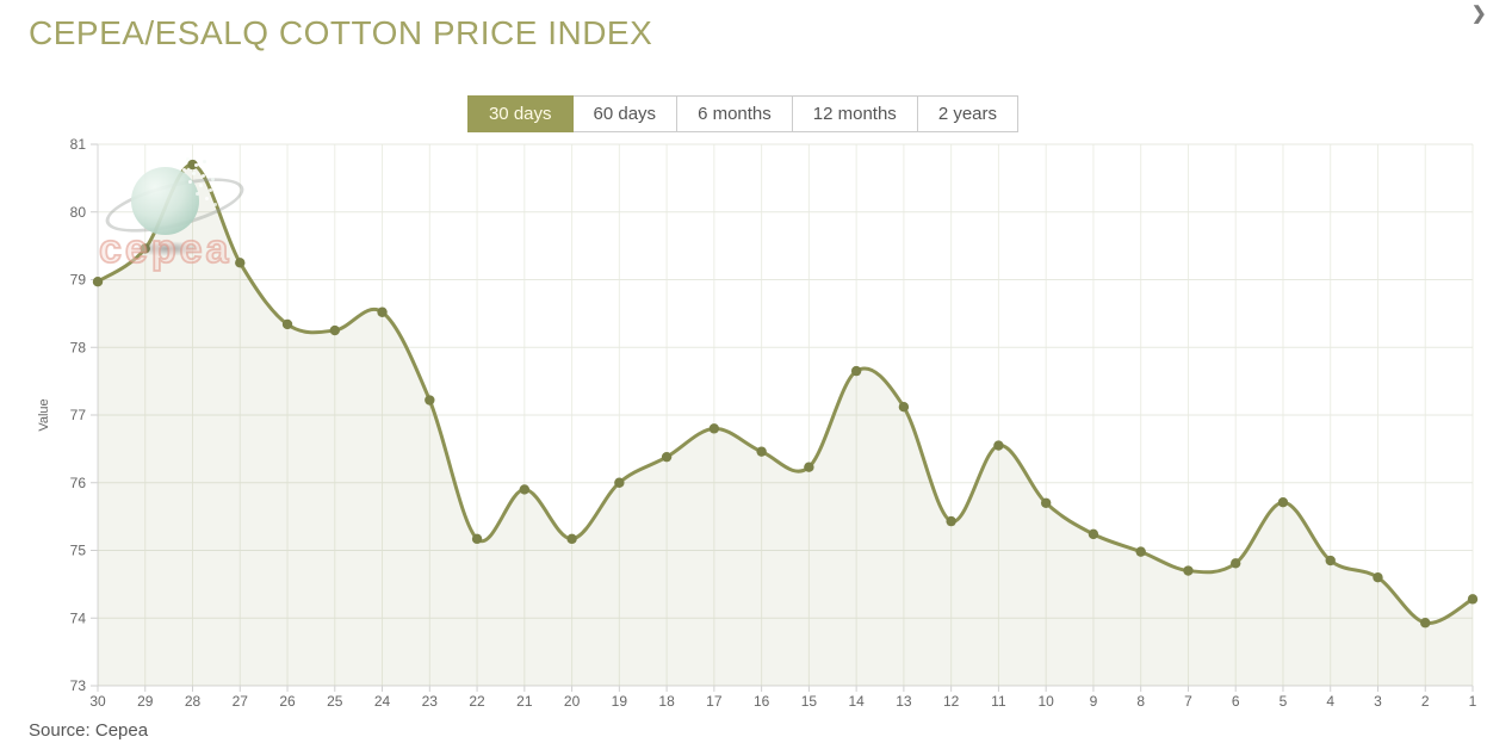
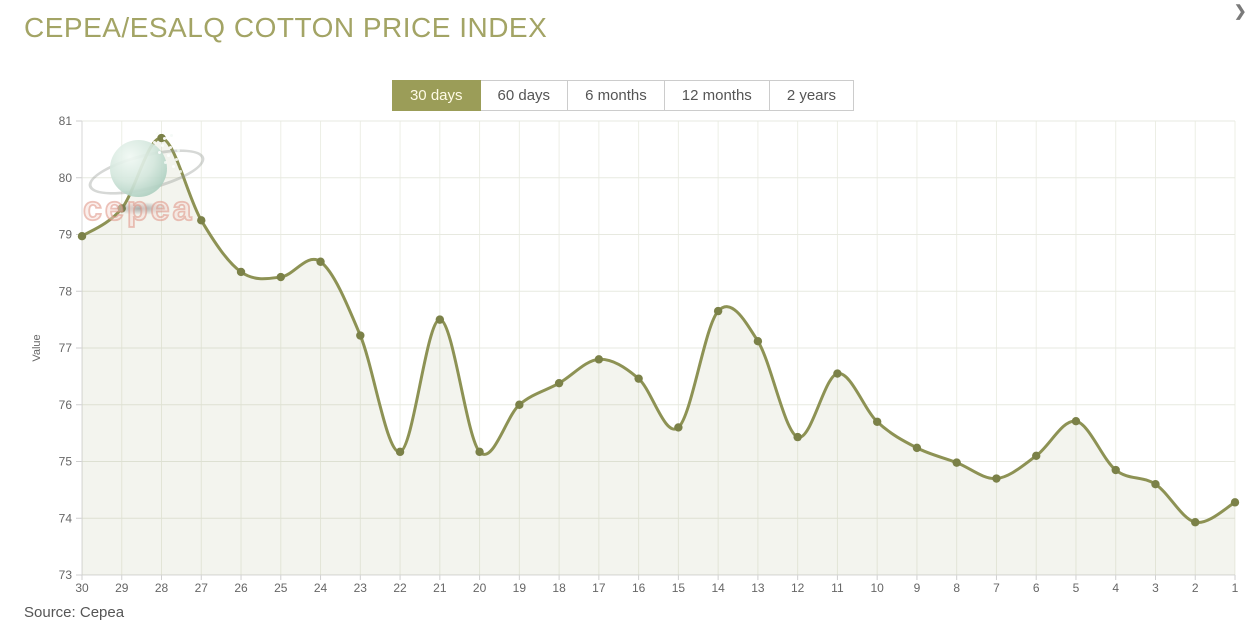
21: 75.9 -> 77.5
15: 76.2 -> 75.6
6: 74.8 -> 75.1
